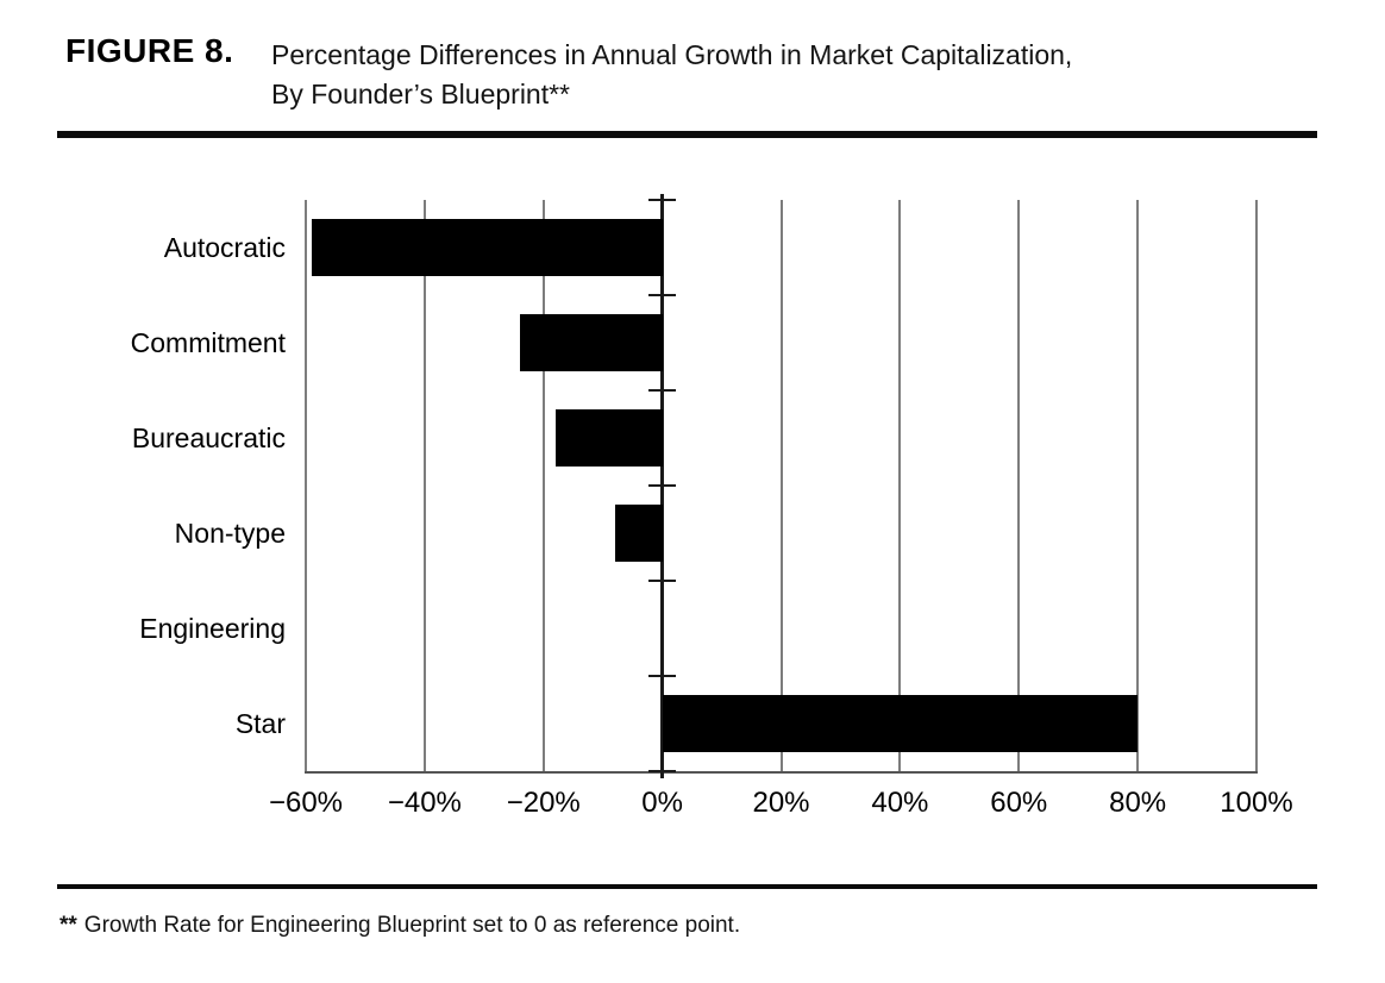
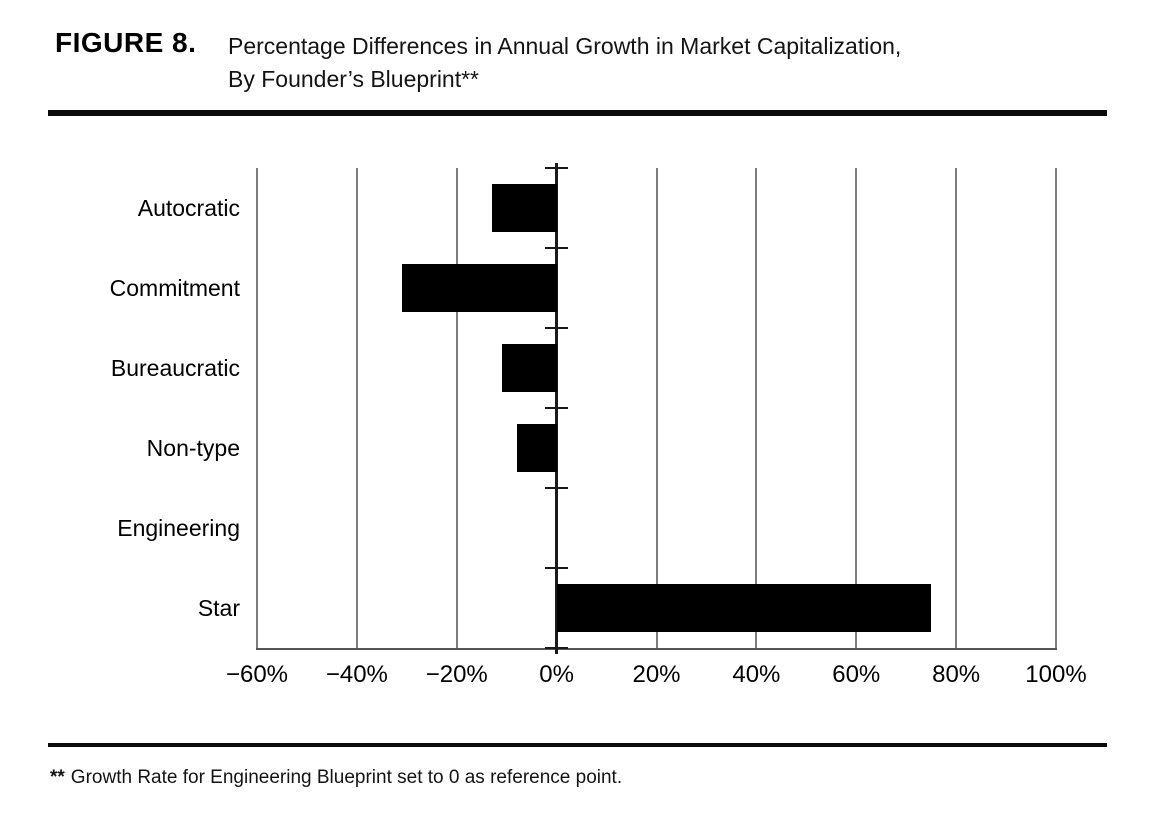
Autocratic: -59% -> -13%
Commitment: -24% -> -31%
Bureaucratic: -18% -> -11%
Star: 80% -> 75%
